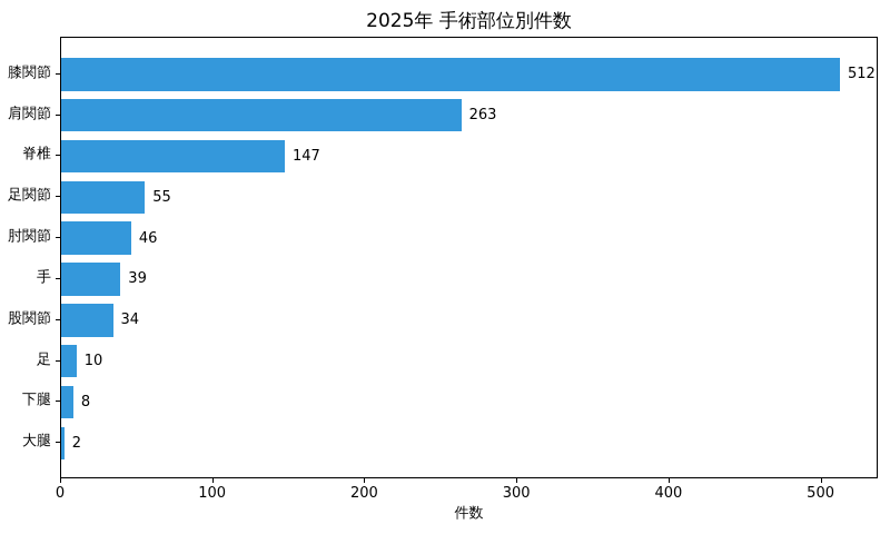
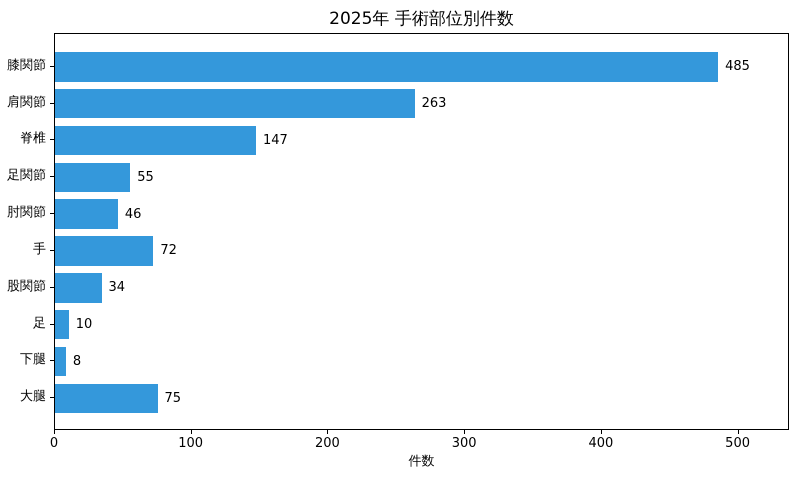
膝関節: 512 -> 485
手: 39 -> 72
大腿: 2 -> 75
